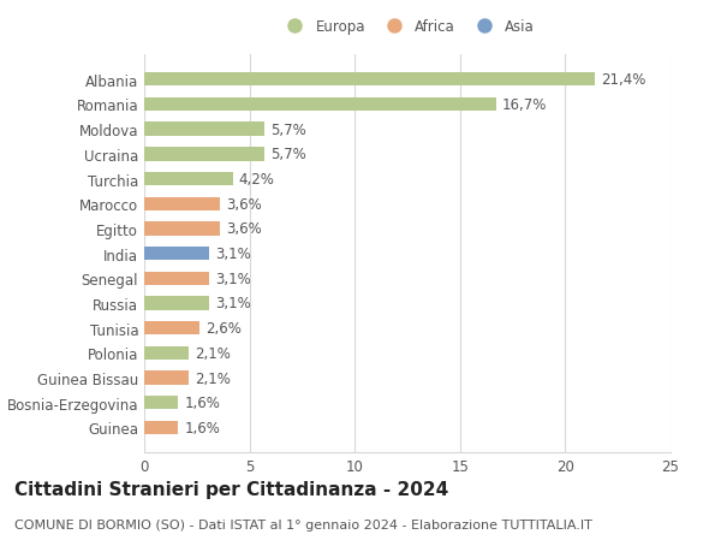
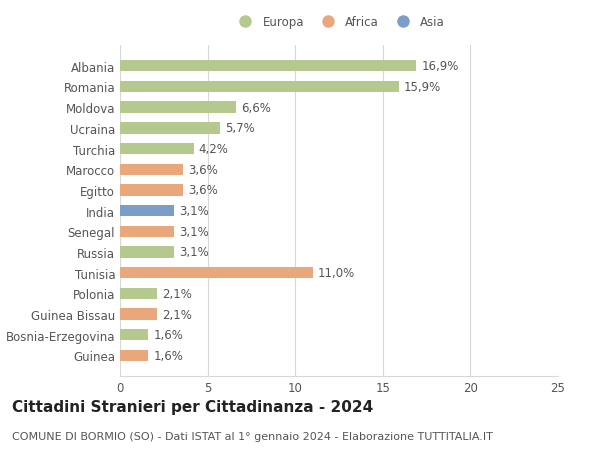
Albania: 21,4% -> 16,9%
Romania: 16,7% -> 15,9%
Moldova: 5,7% -> 6,6%
Tunisia: 2,6% -> 11,0%
